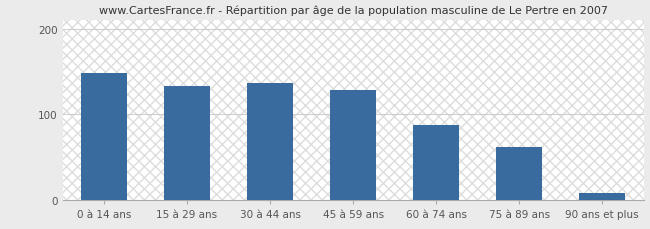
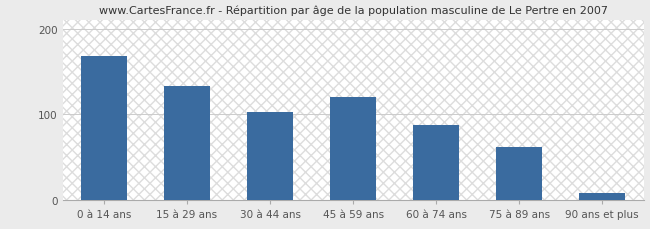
0 à 14 ans: 148 -> 168
30 à 44 ans: 137 -> 102
45 à 59 ans: 128 -> 120
